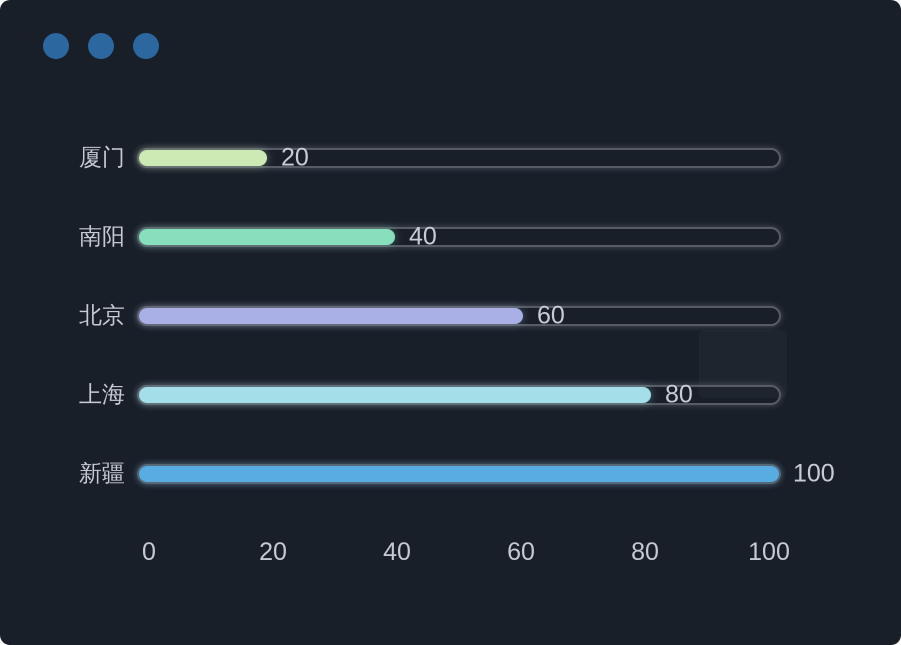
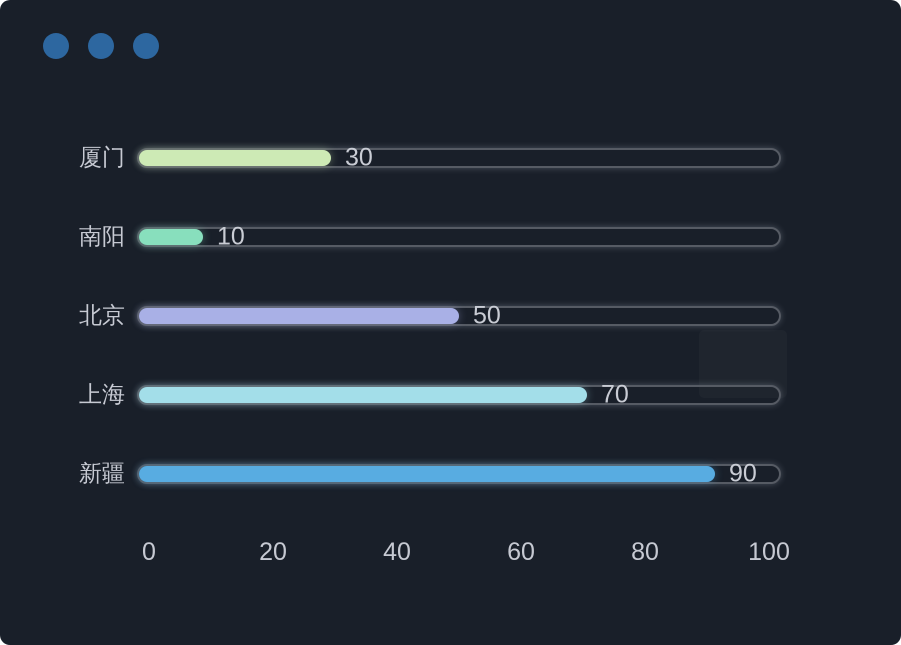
厦门: 20 -> 30
南阳: 40 -> 10
北京: 60 -> 50
上海: 80 -> 70
新疆: 100 -> 90
